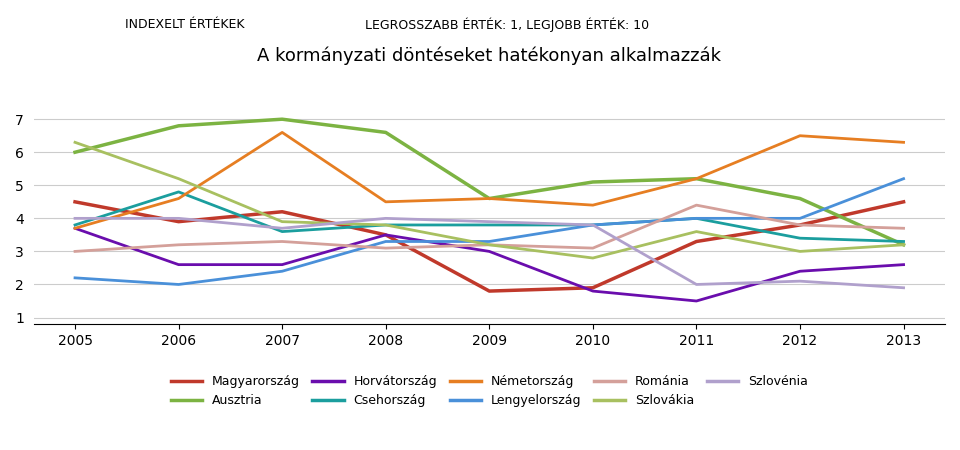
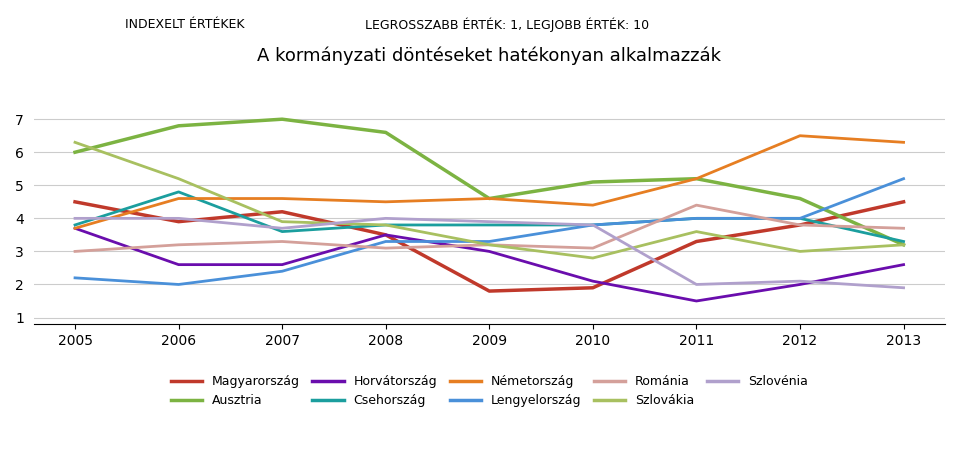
Németország/2007: 6.6 -> 4.6
Horvátország/2010: 1.8 -> 2.1
Horvátország/2012: 2.4 -> 2.0
Csehország/2012: 3.4 -> 4.0
